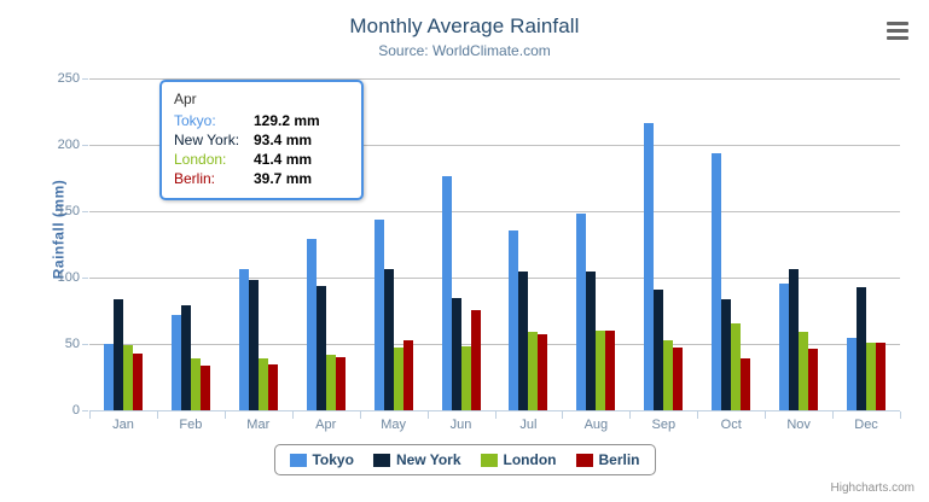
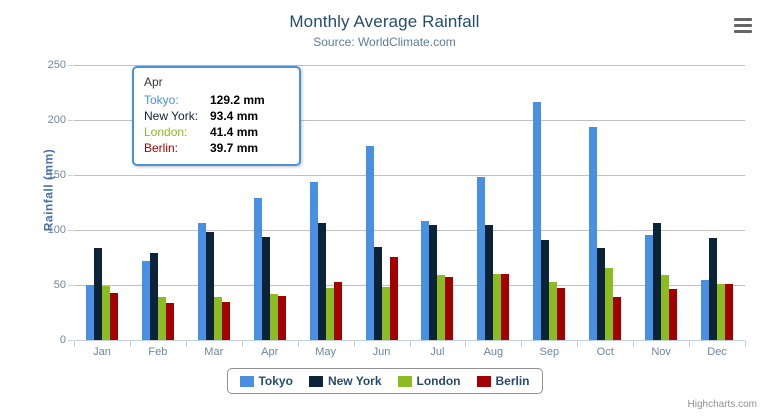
Tokyo/Jul: 136 -> 108
